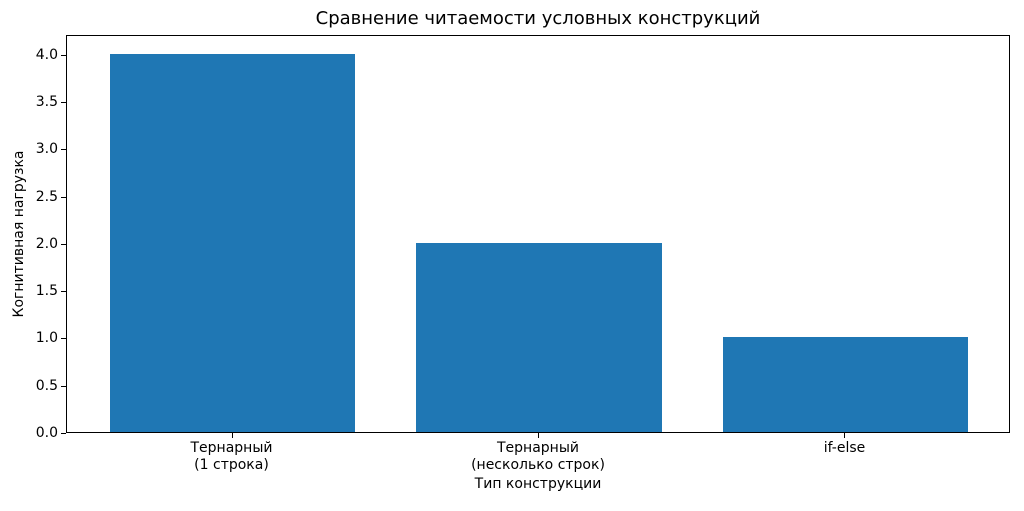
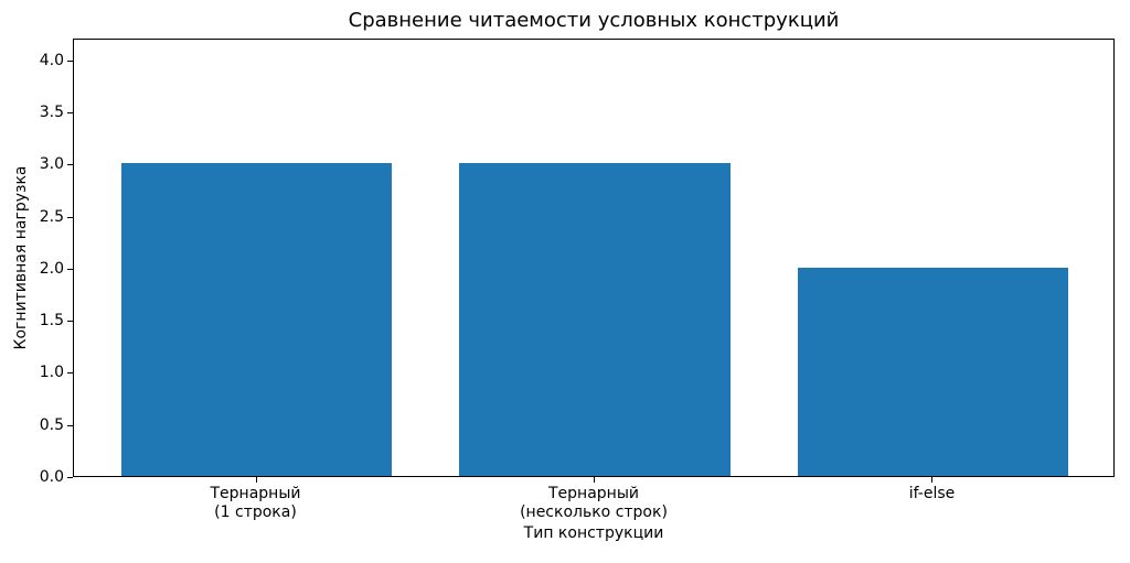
Тернарный (1 строка): 4 -> 3
Тернарный (несколько строк): 2 -> 3
if-else: 1 -> 2
